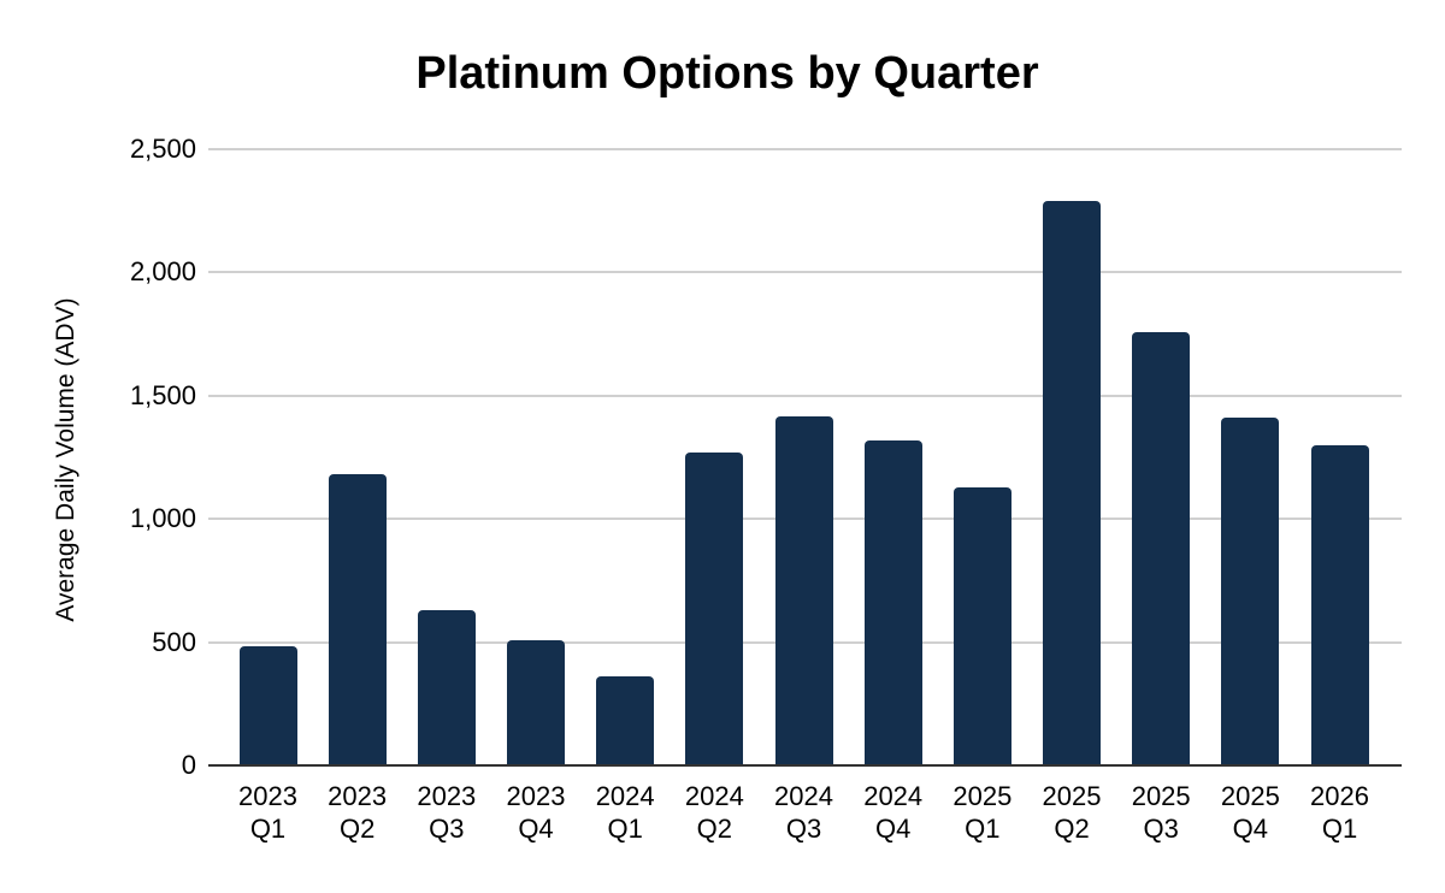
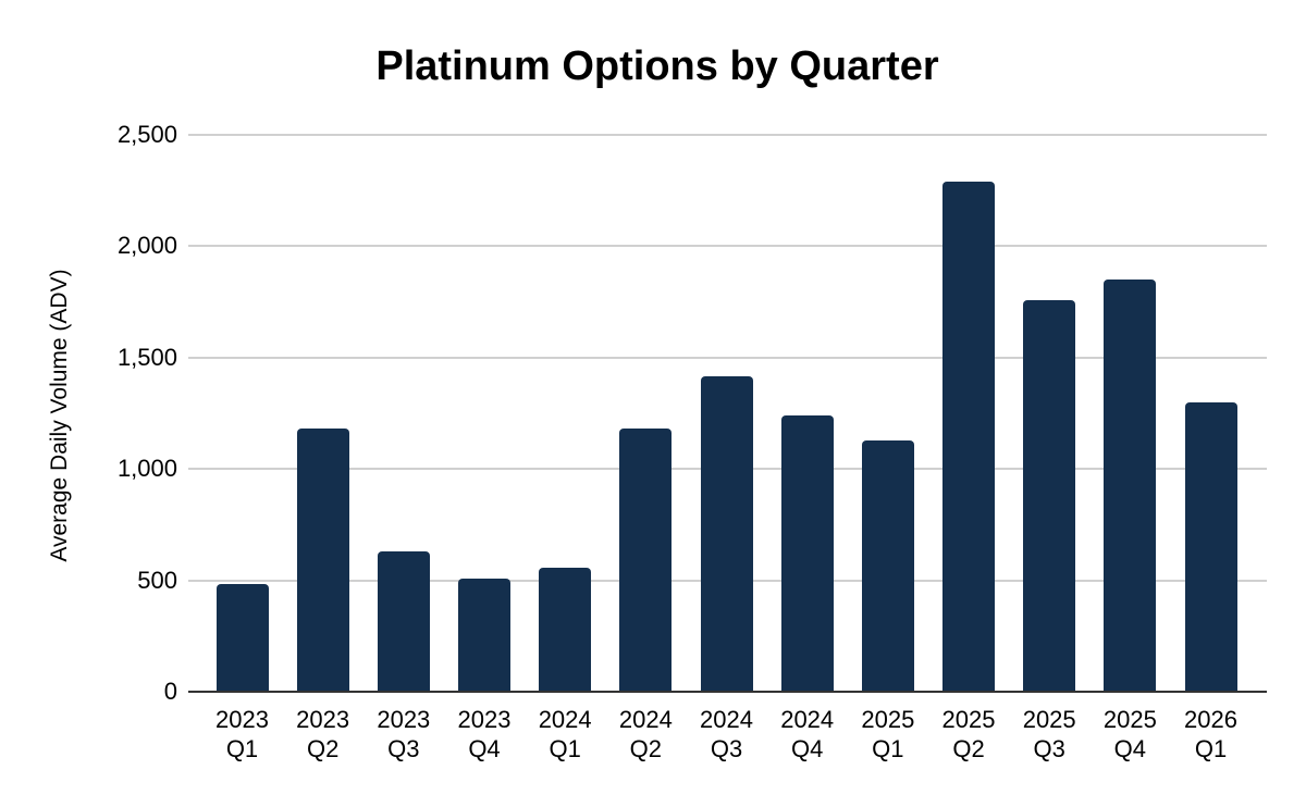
2024 Q1: 360 -> 560
2024 Q2: 1270 -> 1180
2024 Q4: 1320 -> 1240
2025 Q4: 1410 -> 1850
